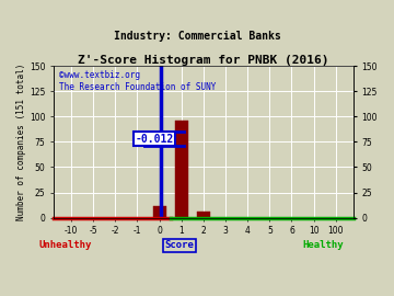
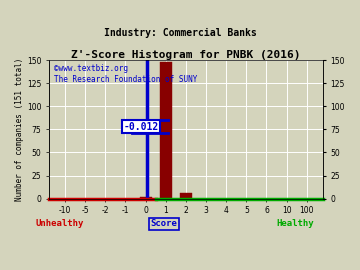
0: 12 -> 2
1: 96 -> 148
